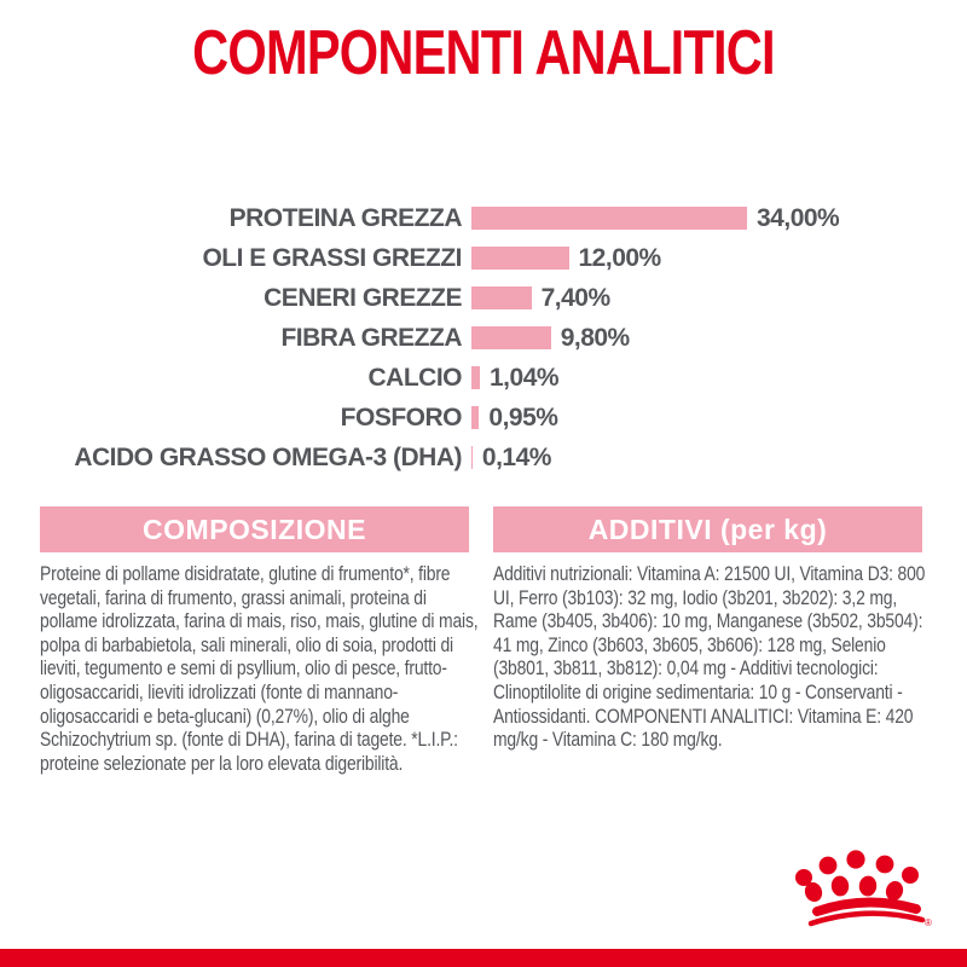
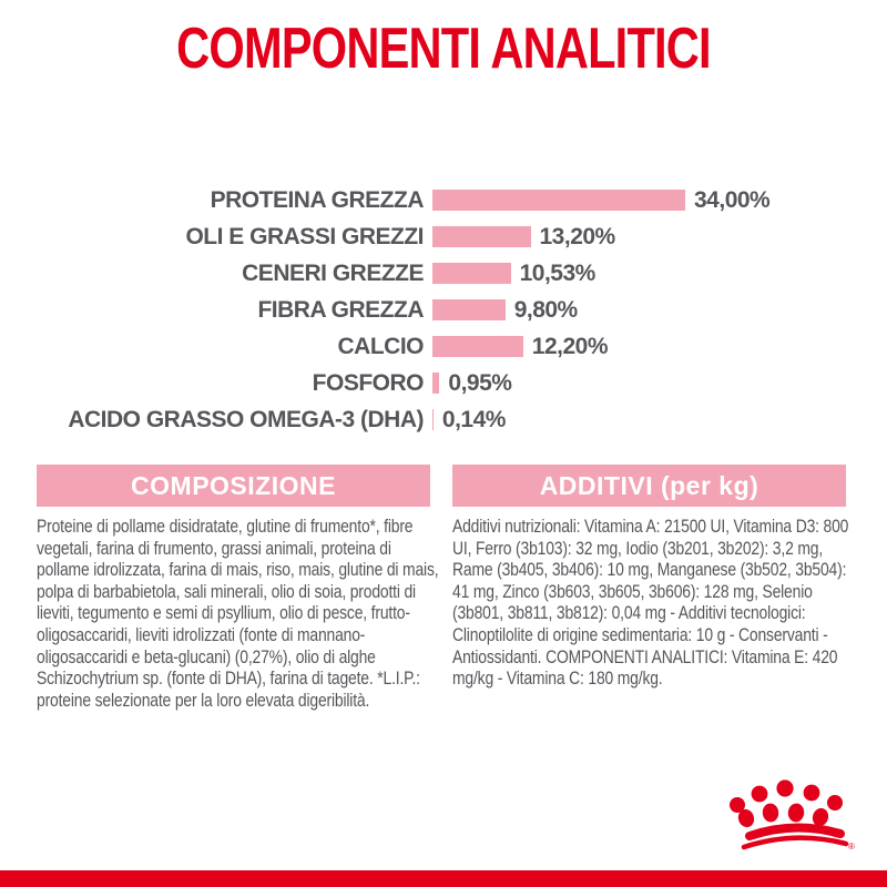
OLI E GRASSI GREZZI: 12,00% -> 13,20%
CENERI GREZZE: 7,40% -> 10,53%
CALCIO: 1,04% -> 12,20%
